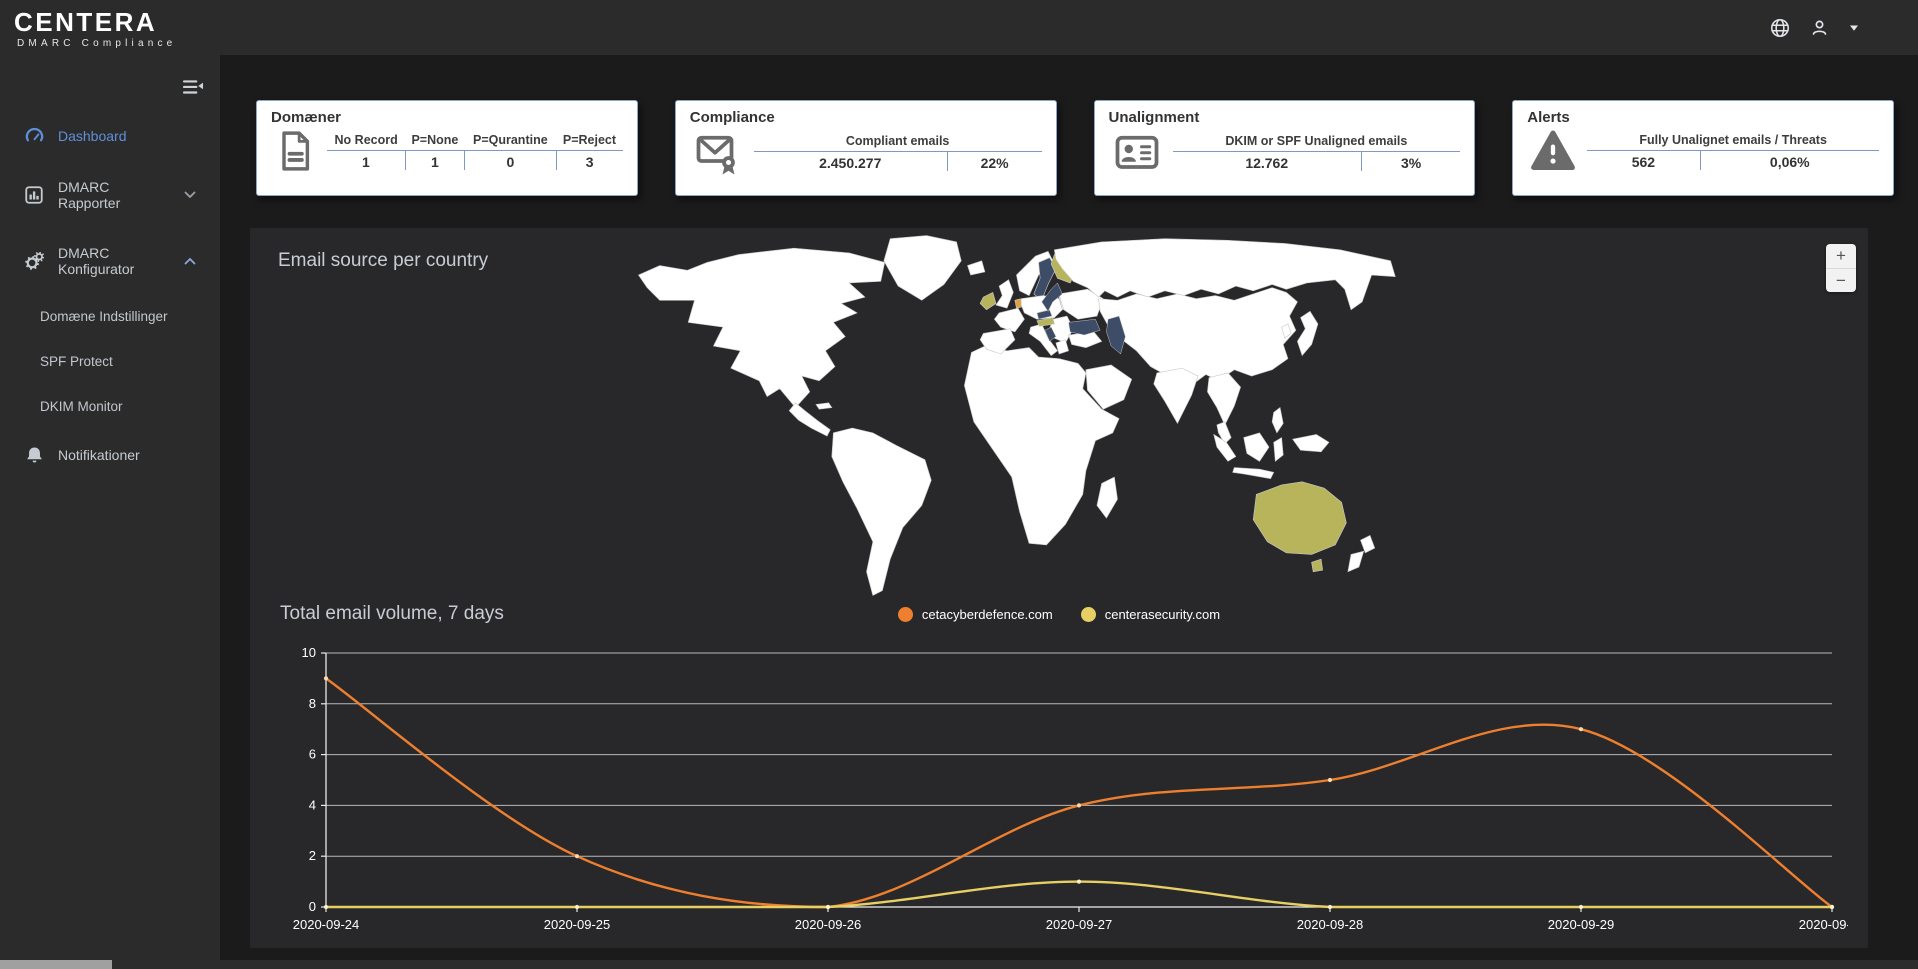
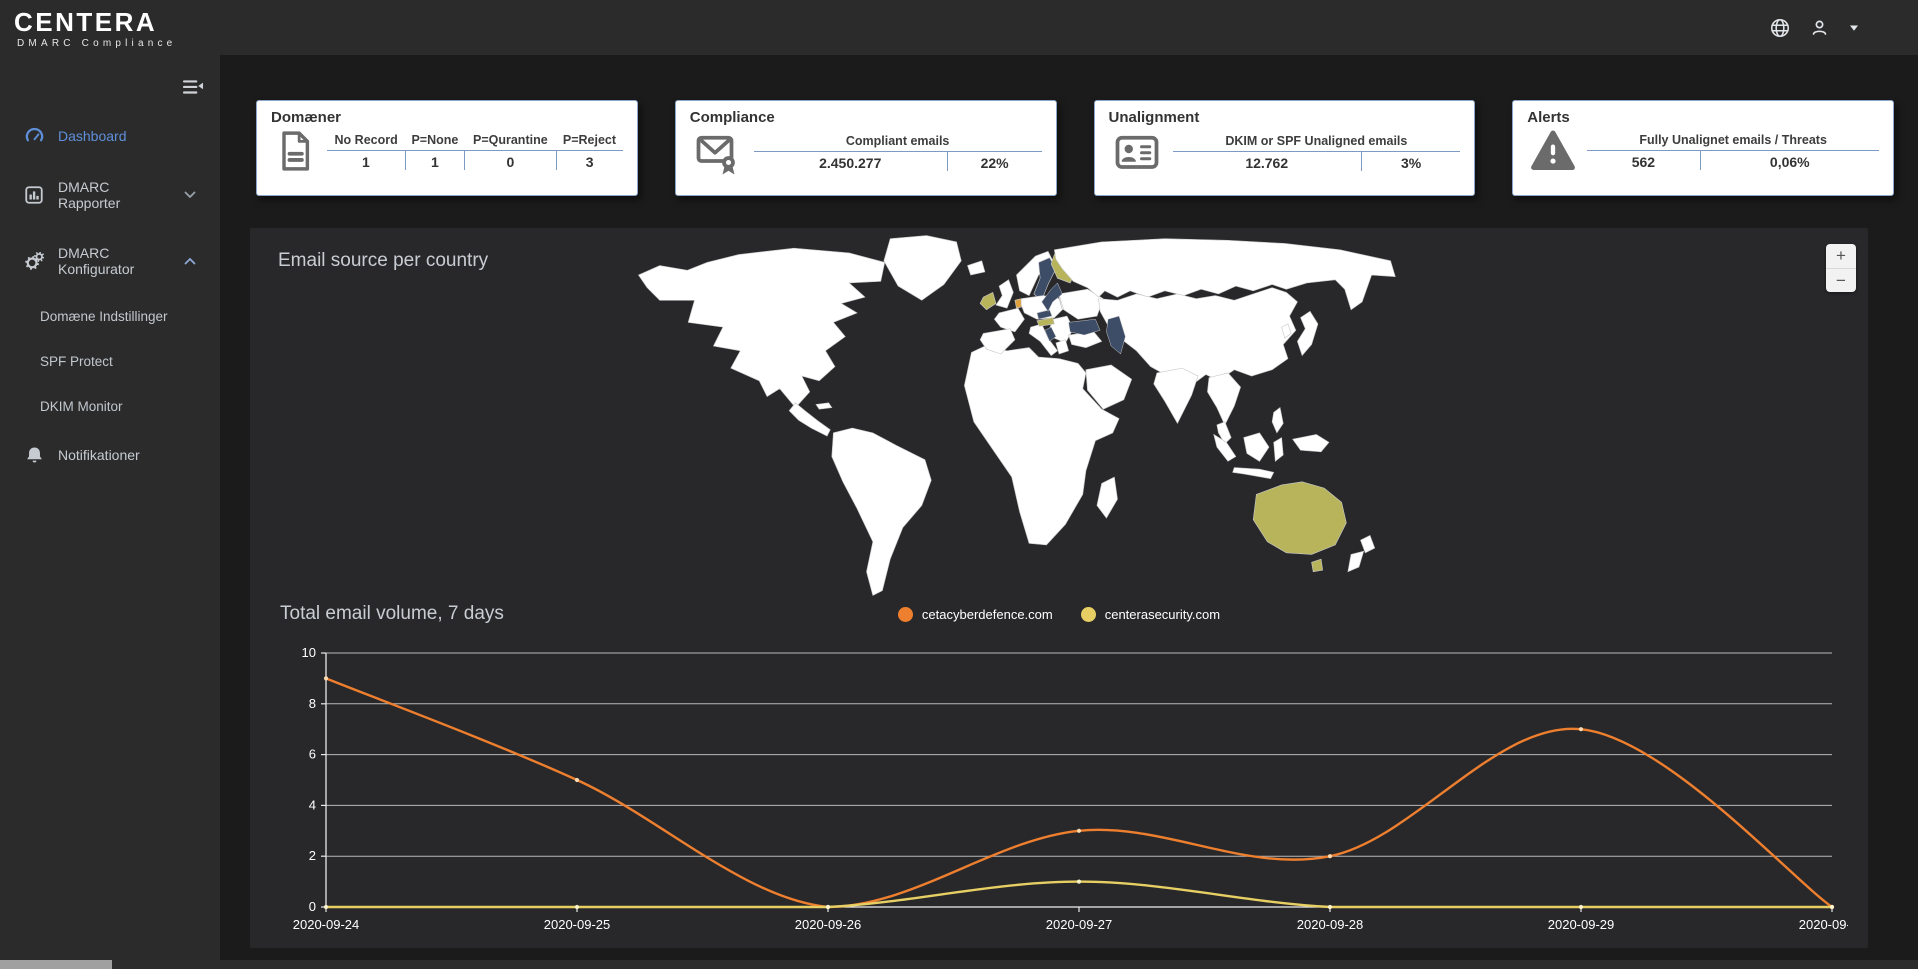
cetacyberdefence.com/2020-09-25: 2 -> 5
cetacyberdefence.com/2020-09-27: 4 -> 3
cetacyberdefence.com/2020-09-28: 5 -> 2
